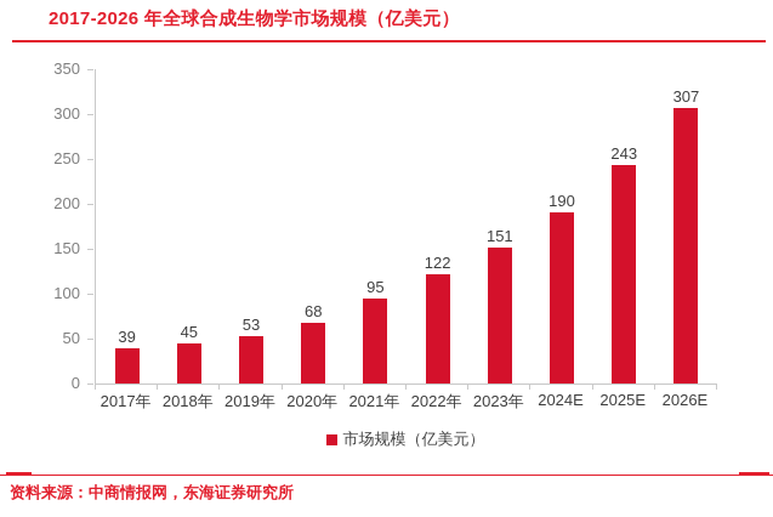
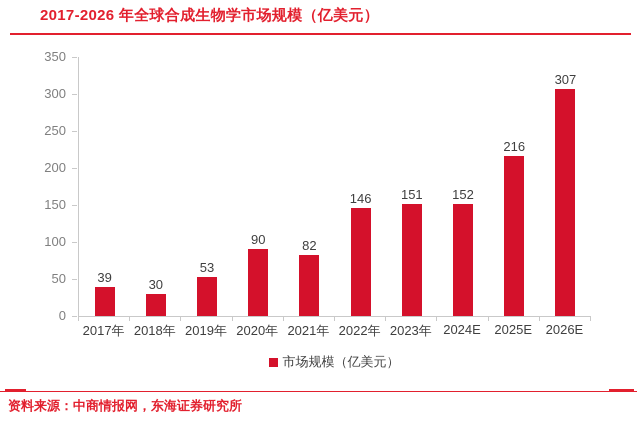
2018年: 45 -> 30
2020年: 68 -> 90
2021年: 95 -> 82
2022年: 122 -> 146
2024E: 190 -> 152
2025E: 243 -> 216
